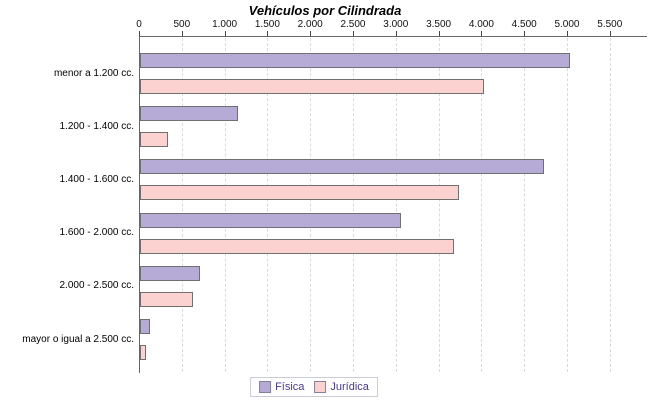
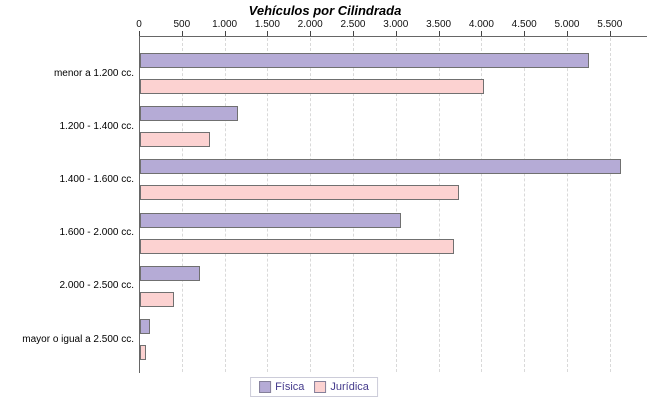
Física/menor a 1.200 cc.: 5000 -> 5200
Jurídica/1.200 - 1.400 cc.: 300 -> 800
Física/1.400 - 1.600 cc.: 4700 -> 5600
Jurídica/2.000 - 2.500 cc.: 600 -> 400
